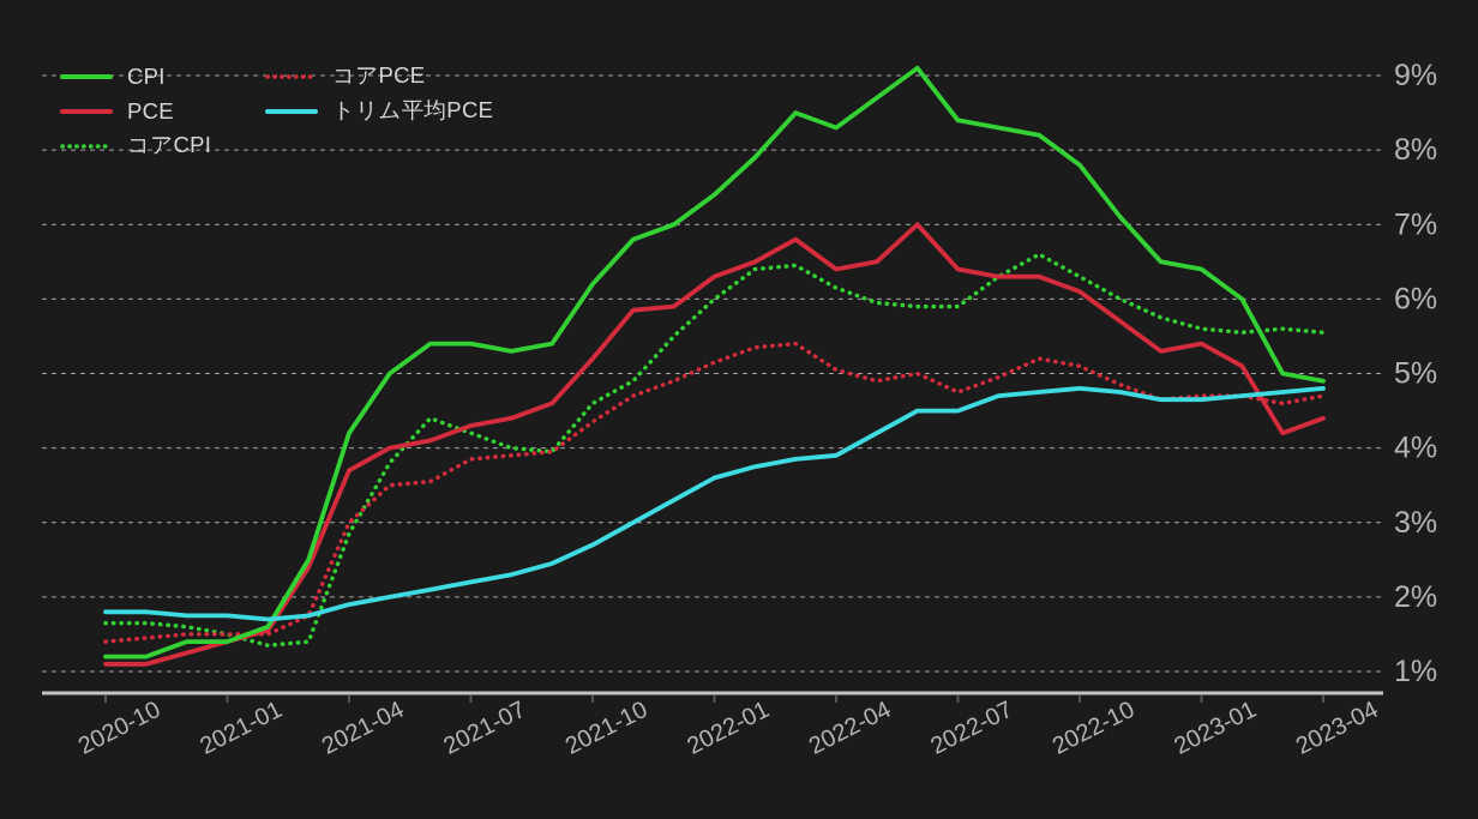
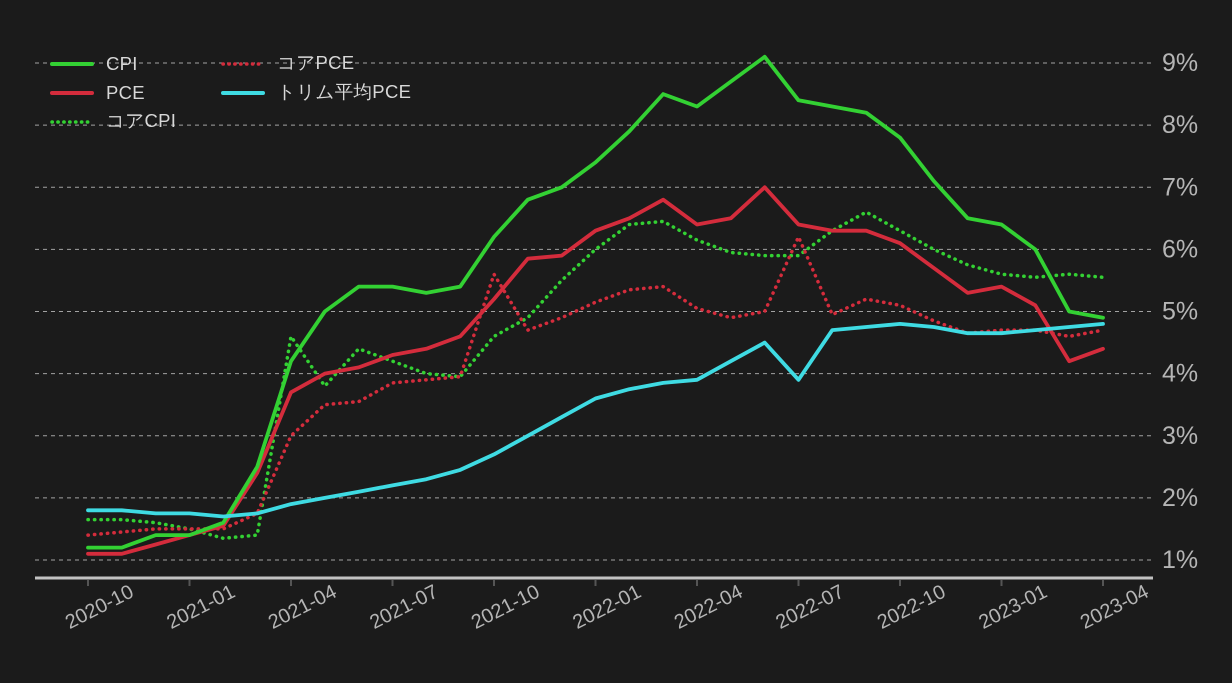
コアCPI/2021-04: 2.9% -> 4.6%
コアPCE/2021-10: 4.3% -> 5.6%
コアPCE/2022-07: 4.8% -> 6.2%
トリム平均PCE/2022-07: 4.5% -> 3.9%
